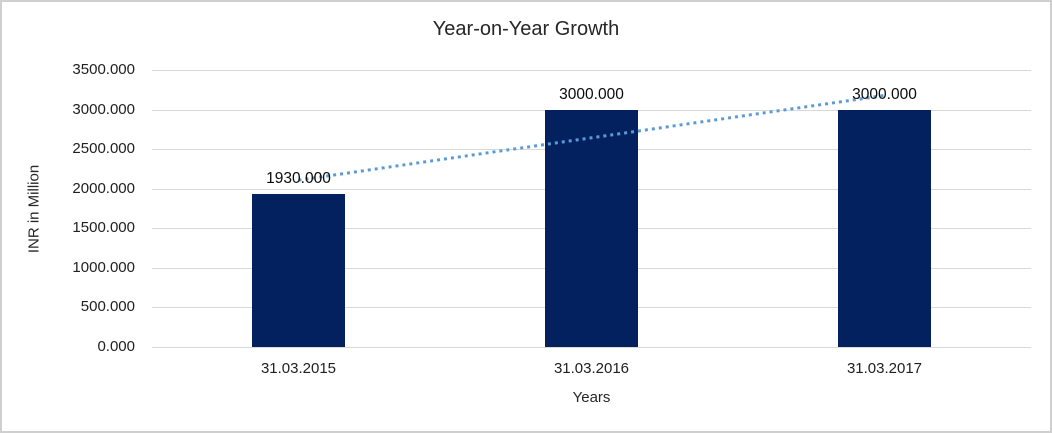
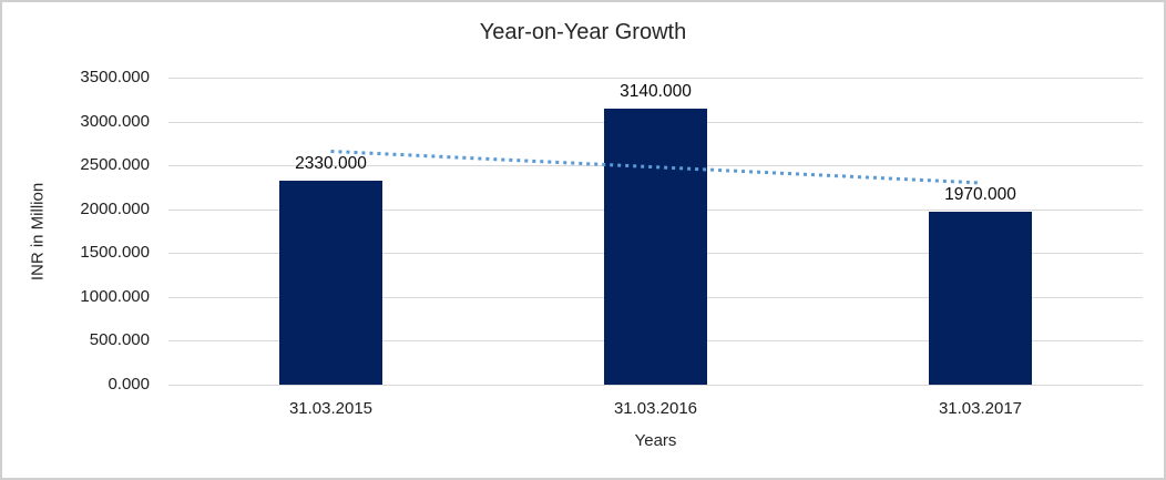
31.03.2015: 1930.000 -> 2330.000
31.03.2016: 3000.000 -> 3140.000
31.03.2017: 3000.000 -> 1970.000
